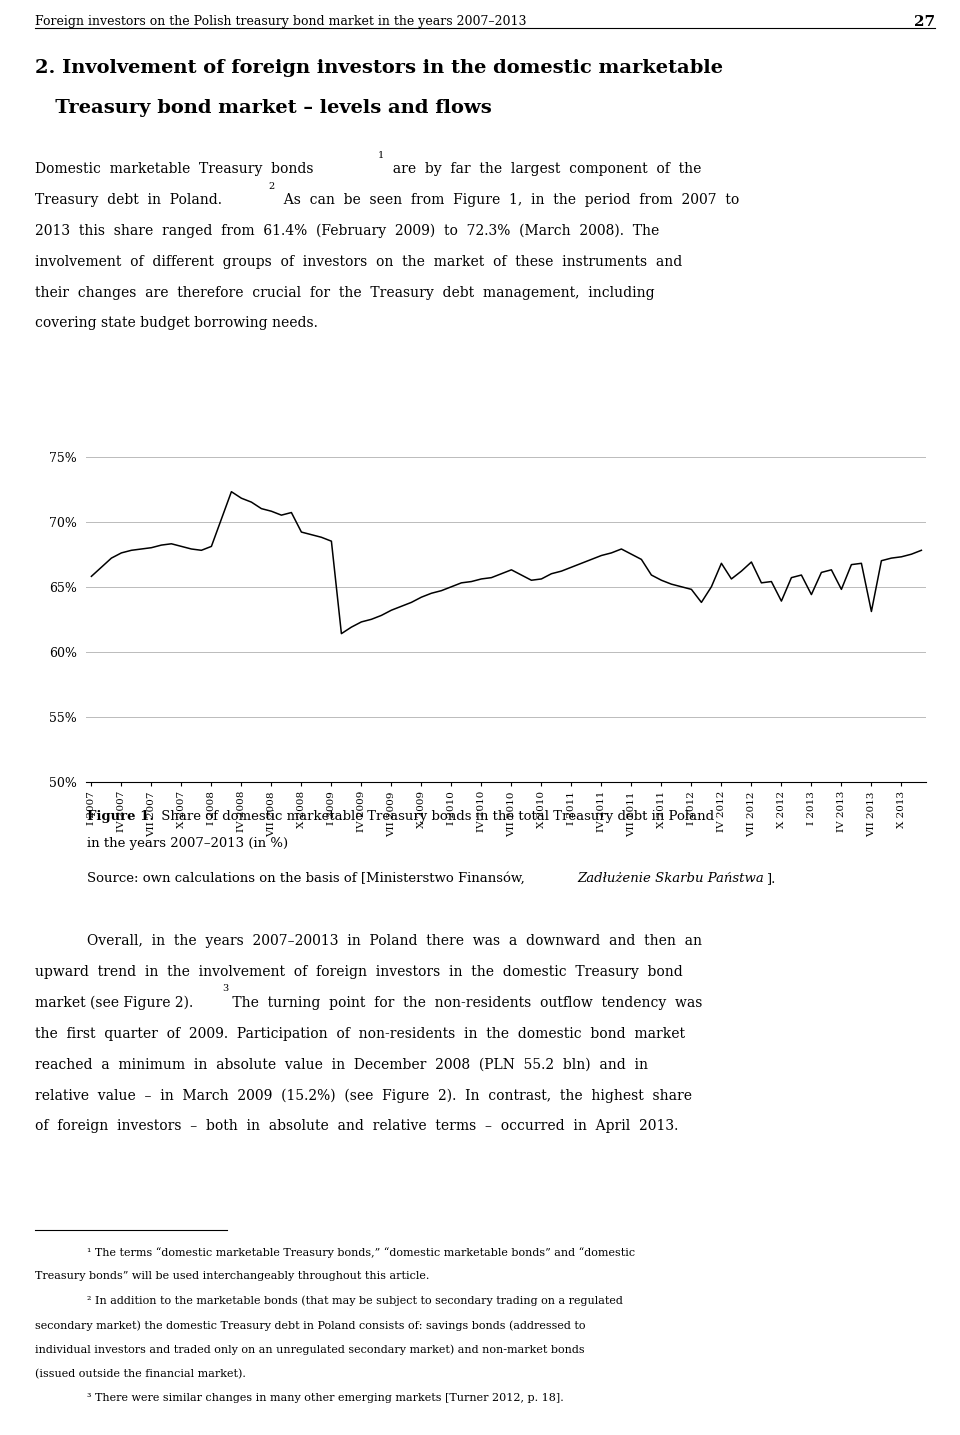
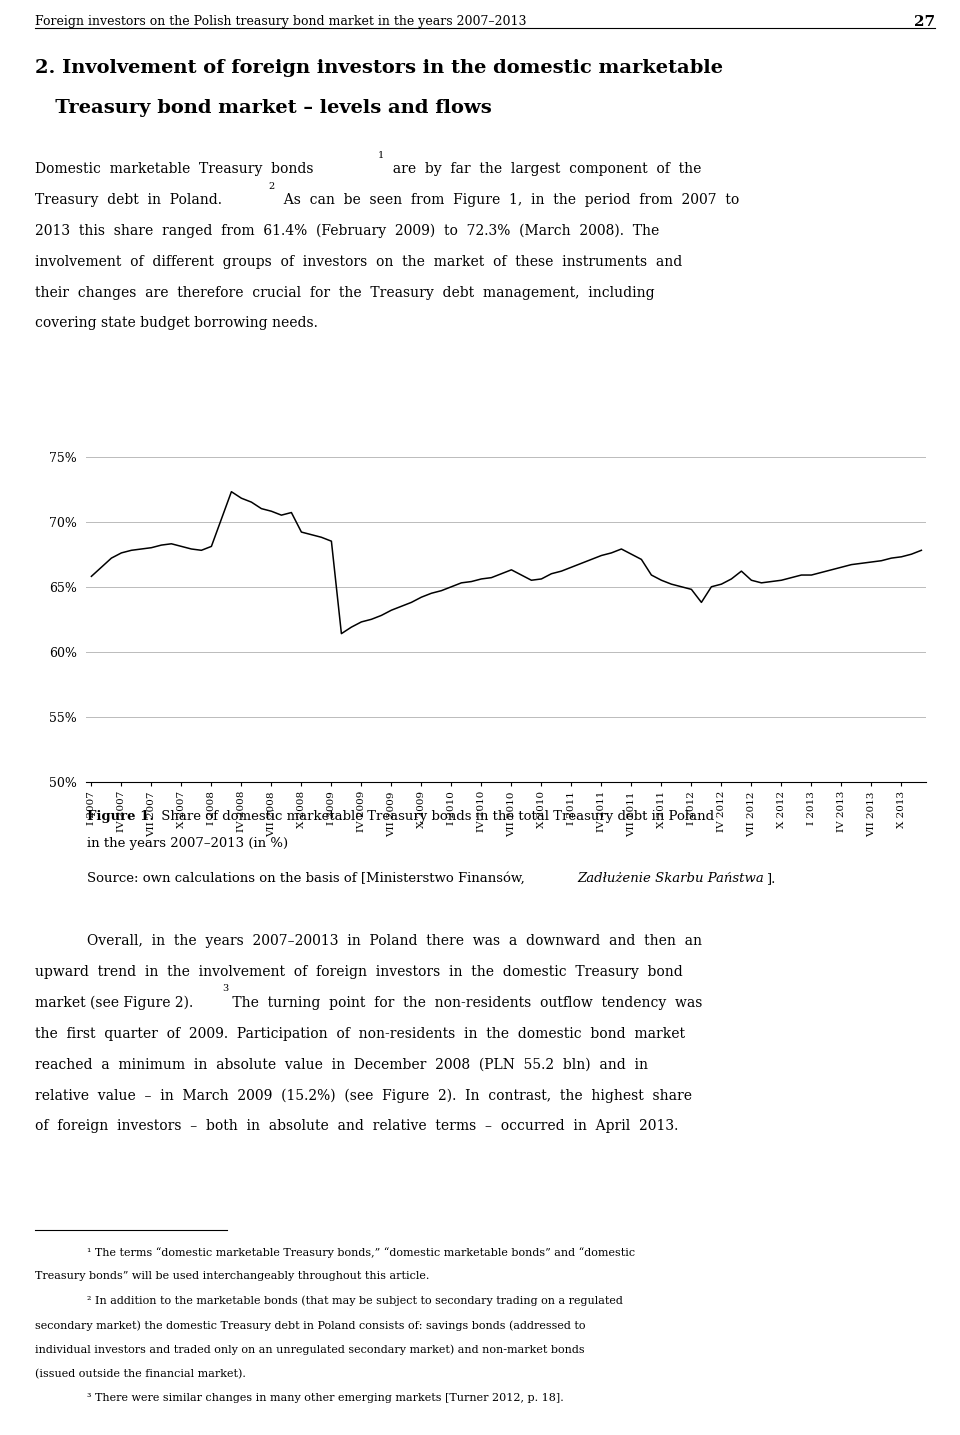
IV 2012: 66.8% -> 65.2%
VII 2012: 66.9% -> 65.5%
X 2012: 63.9% -> 65.5%
I 2013: 64.4% -> 65.9%
IV 2013: 64.8% -> 66.5%
VII 2013: 63.1% -> 66.9%
